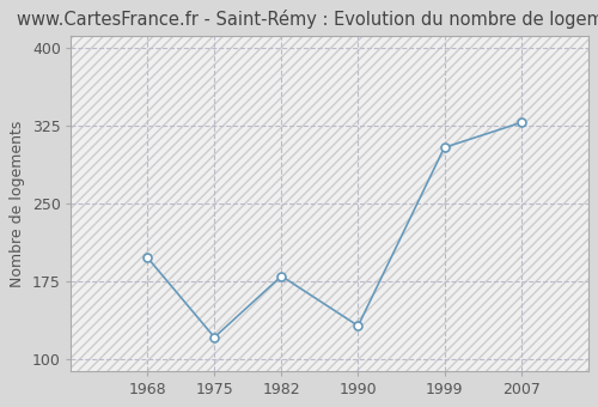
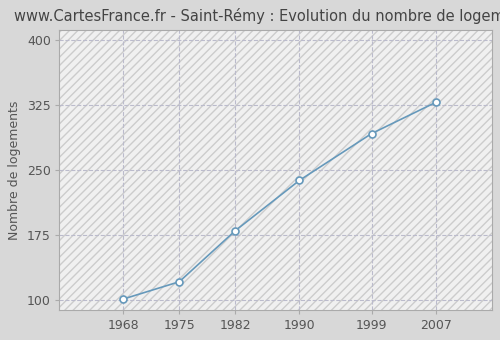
1968: 198 -> 101
1990: 132 -> 238
1999: 304 -> 292
